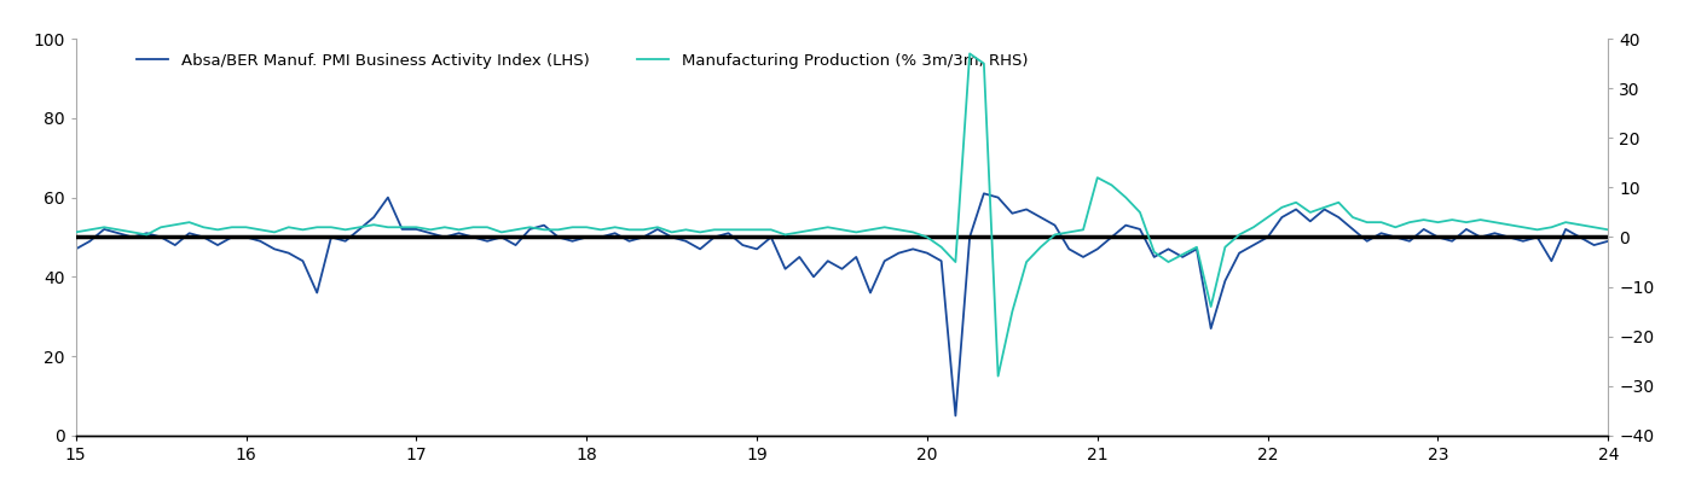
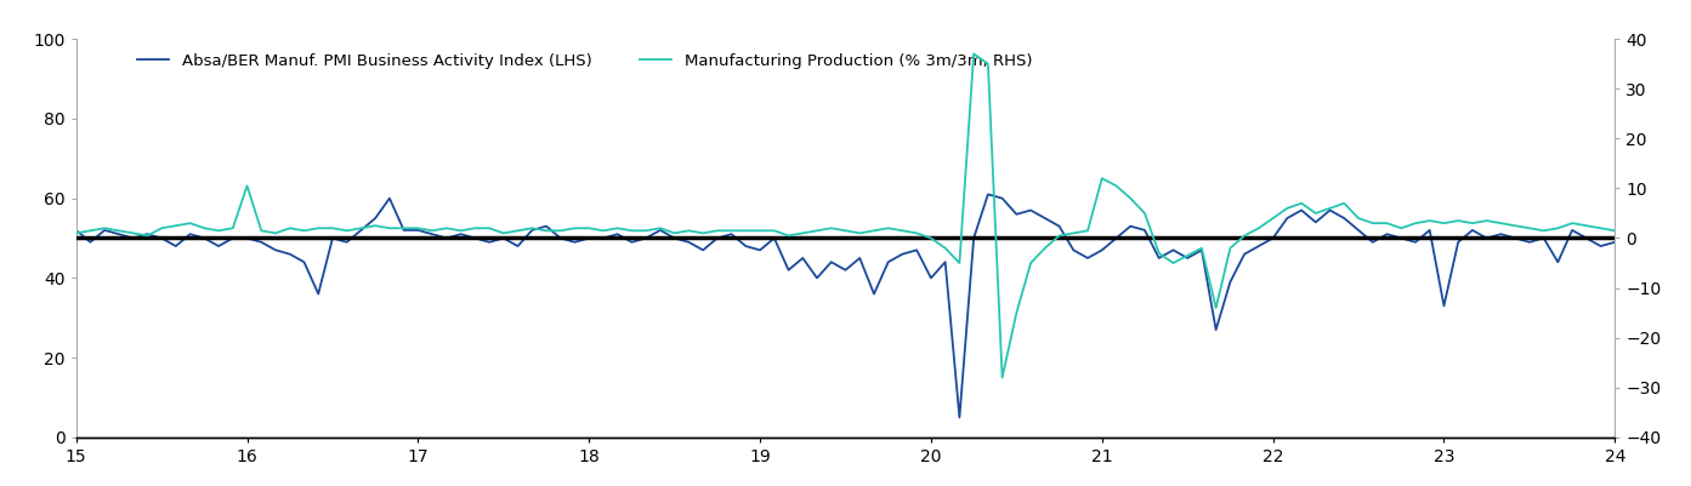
Absa/BER Manuf. PMI Business Activity Index (LHS)/15: 47 -> 52
Manufacturing Production (% 3m/3m, RHS)/16: 2.0 -> 10.5
Absa/BER Manuf. PMI Business Activity Index (LHS)/20: 46 -> 40
Absa/BER Manuf. PMI Business Activity Index (LHS)/23: 50 -> 33
